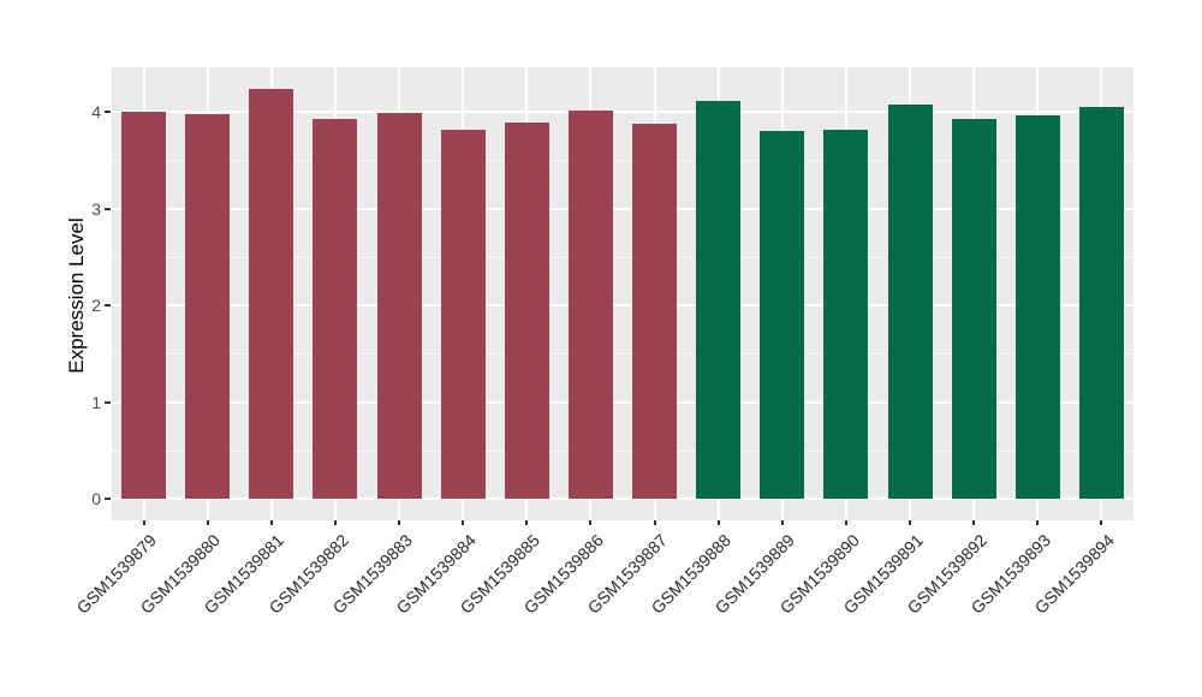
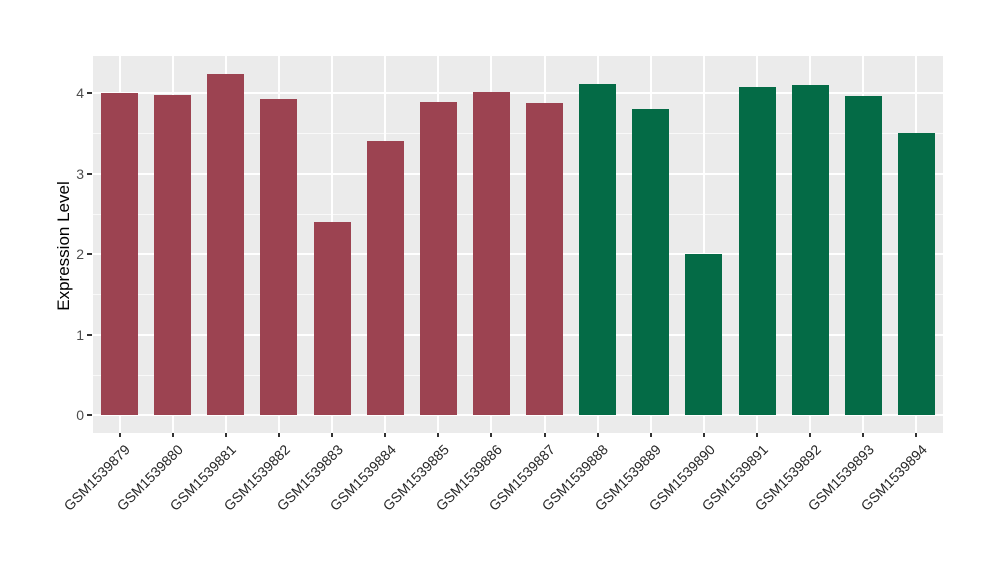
GSM1539883: 4.0 -> 2.4
GSM1539884: 3.8 -> 3.4
GSM1539890: 3.8 -> 2.0
GSM1539892: 3.9 -> 4.1
GSM1539894: 4.0 -> 3.5
